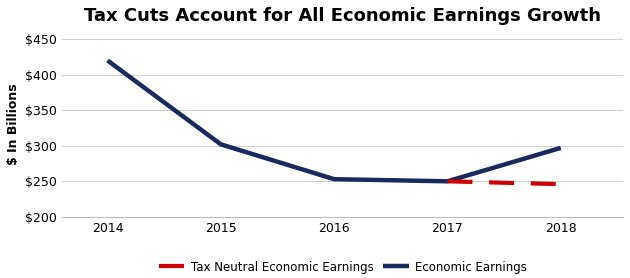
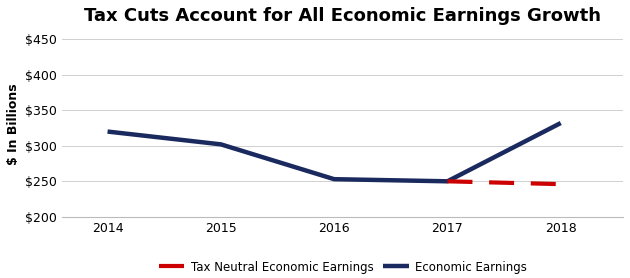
Economic Earnings/2014: $420 -> $320
Economic Earnings/2018: $297 -> $332
